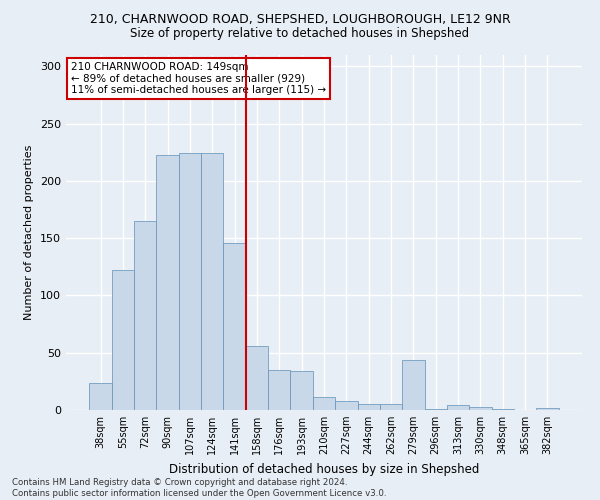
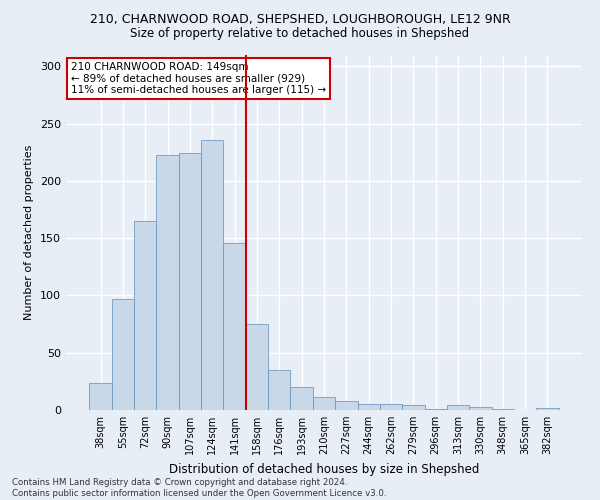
55sqm: 122 -> 97
124sqm: 224 -> 236
158sqm: 56 -> 75
193sqm: 34 -> 20
279sqm: 44 -> 4
